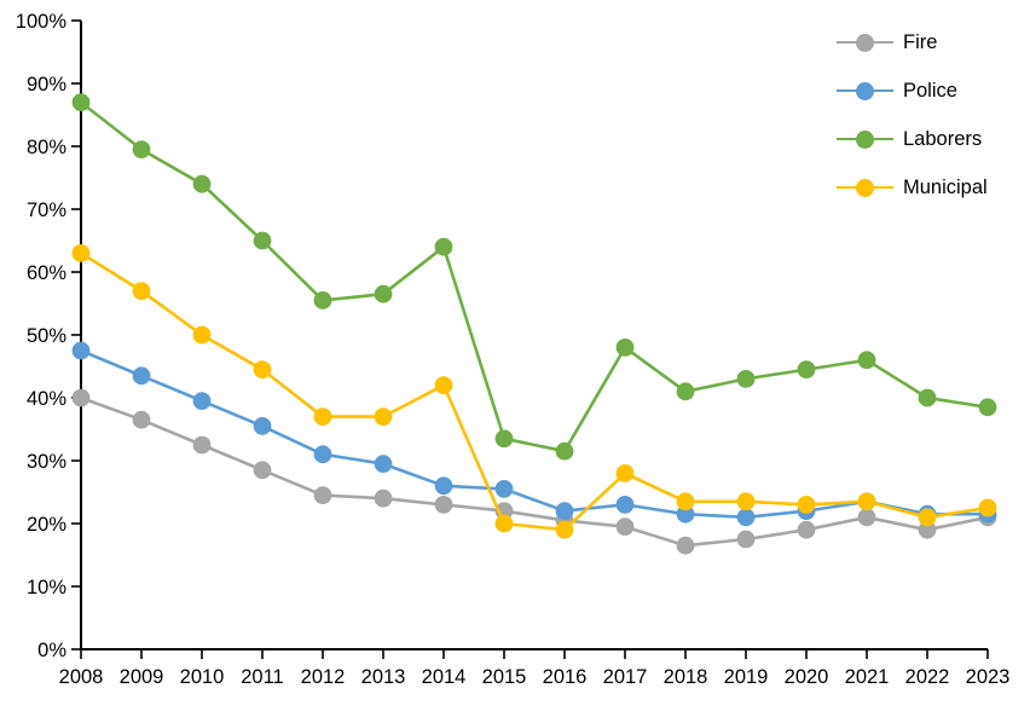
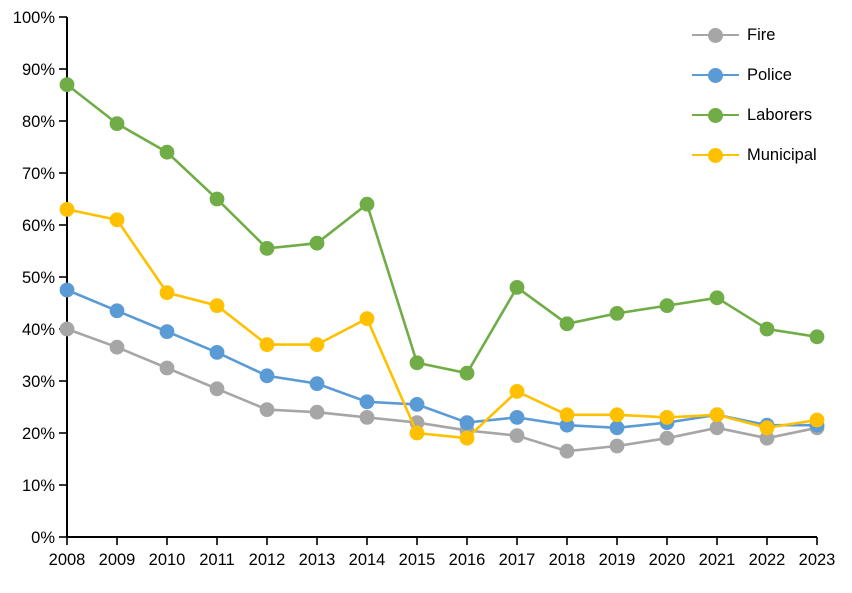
Municipal/2009: 57% -> 61%
Municipal/2010: 50% -> 47%
